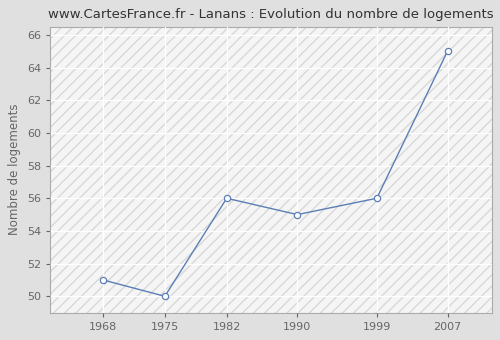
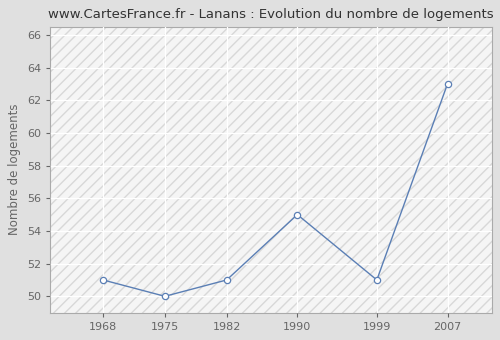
1982: 56 -> 51
1999: 56 -> 51
2007: 65 -> 63
